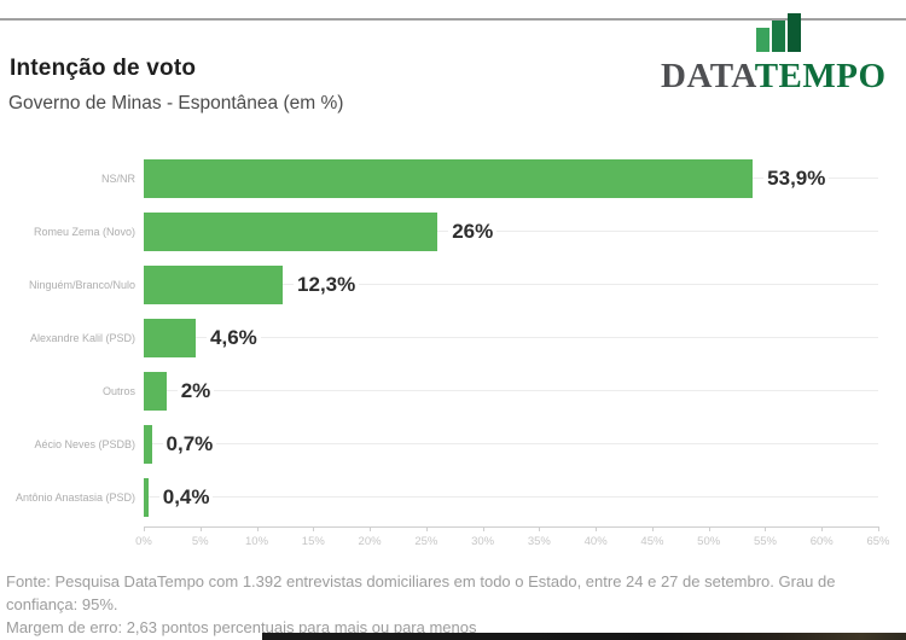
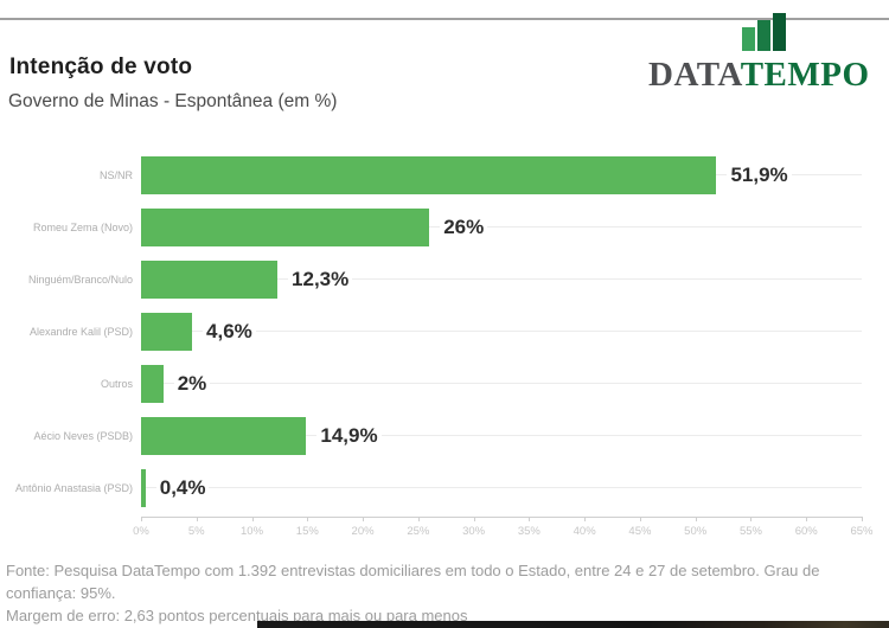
NS/NR: 53,9% -> 51,9%
Aécio Neves (PSDB): 0,7% -> 14,9%
